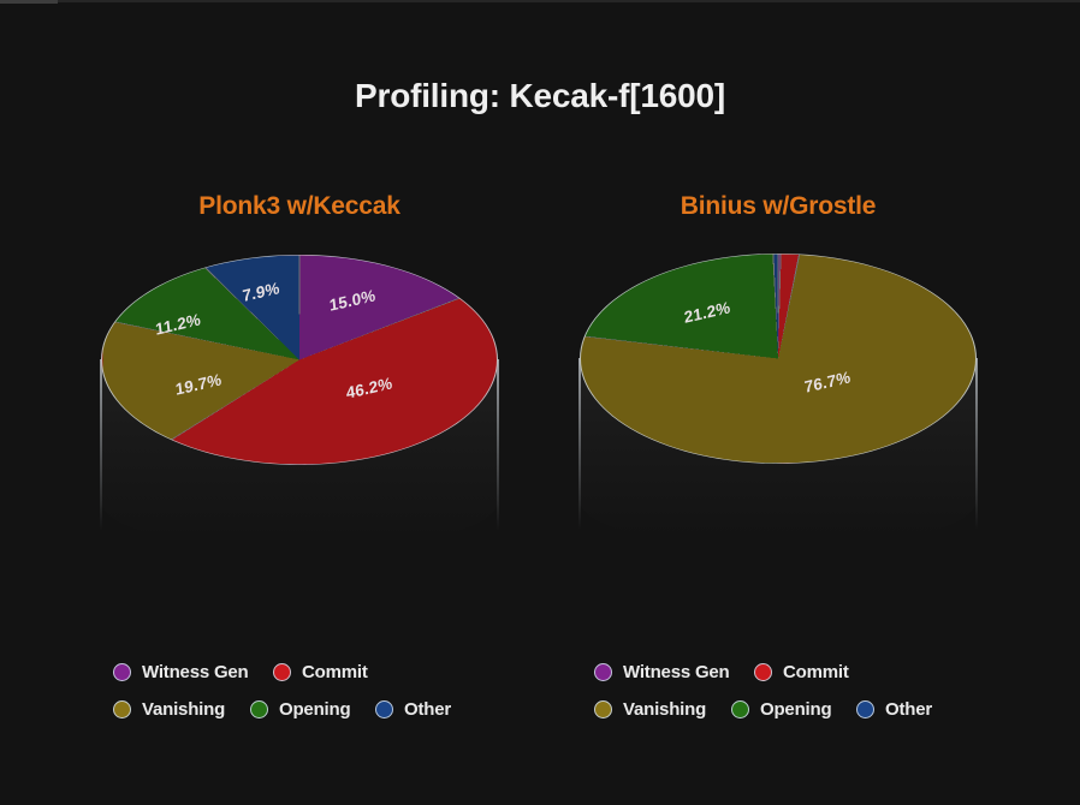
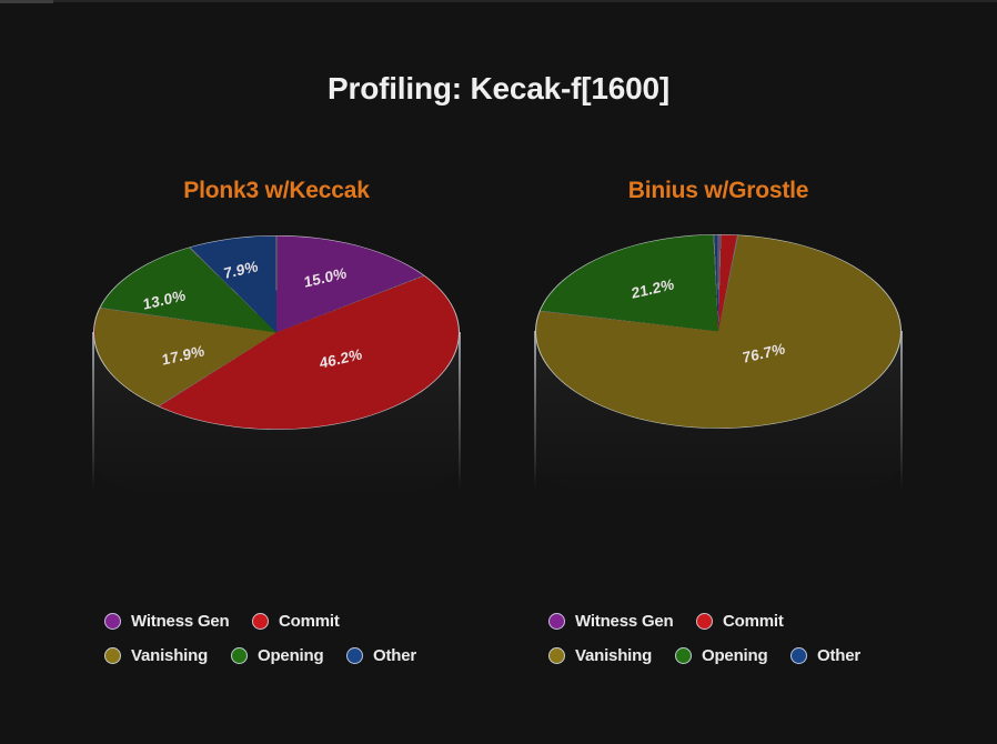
Plonk3 w/Keccak/Vanishing: 19.7% -> 17.9%
Plonk3 w/Keccak/Opening: 11.2% -> 13.0%
